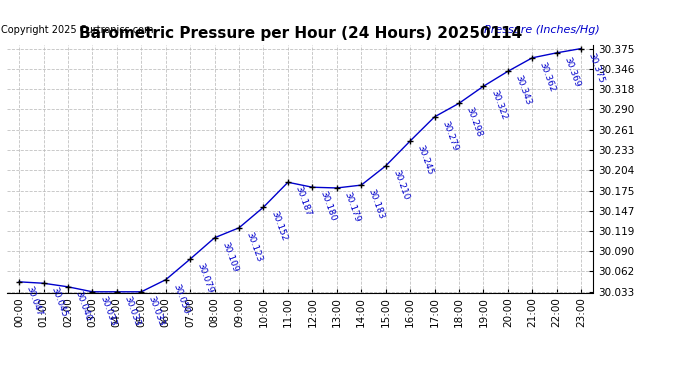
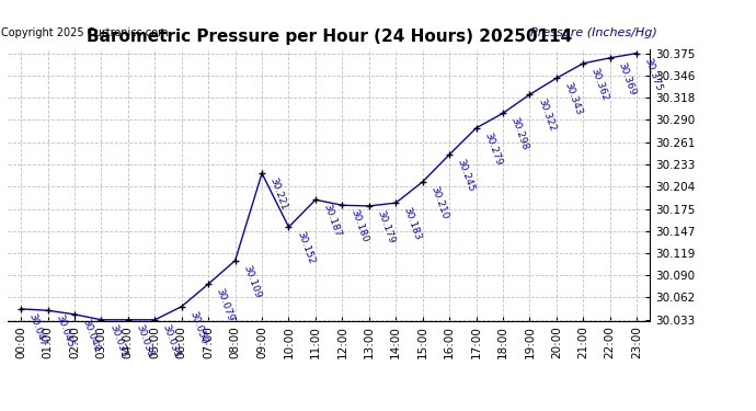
09:00: 30.123 -> 30.221
